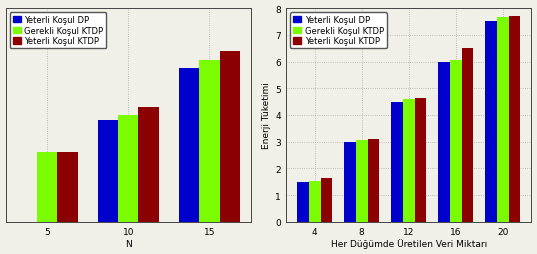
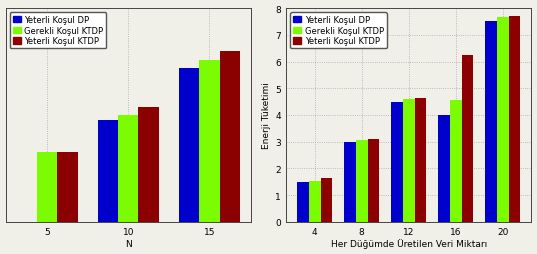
Yeterli Koşul DP/16: 6.00 -> 4.00
Gerekli Koşul KTDP/16: 6.05 -> 4.55
Yeterli Koşul KTDP/16: 6.50 -> 6.25
